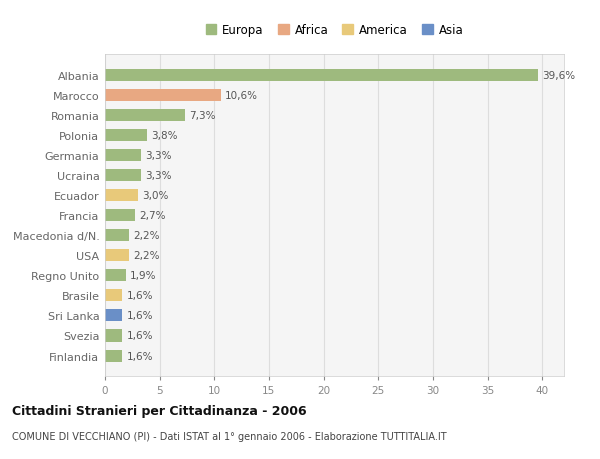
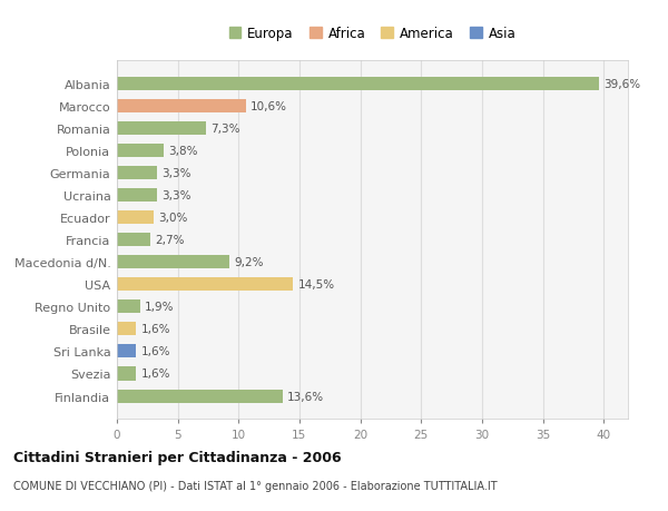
Macedonia d/N.: 2,2% -> 9,2%
USA: 2,2% -> 14,5%
Finlandia: 1,6% -> 13,6%
